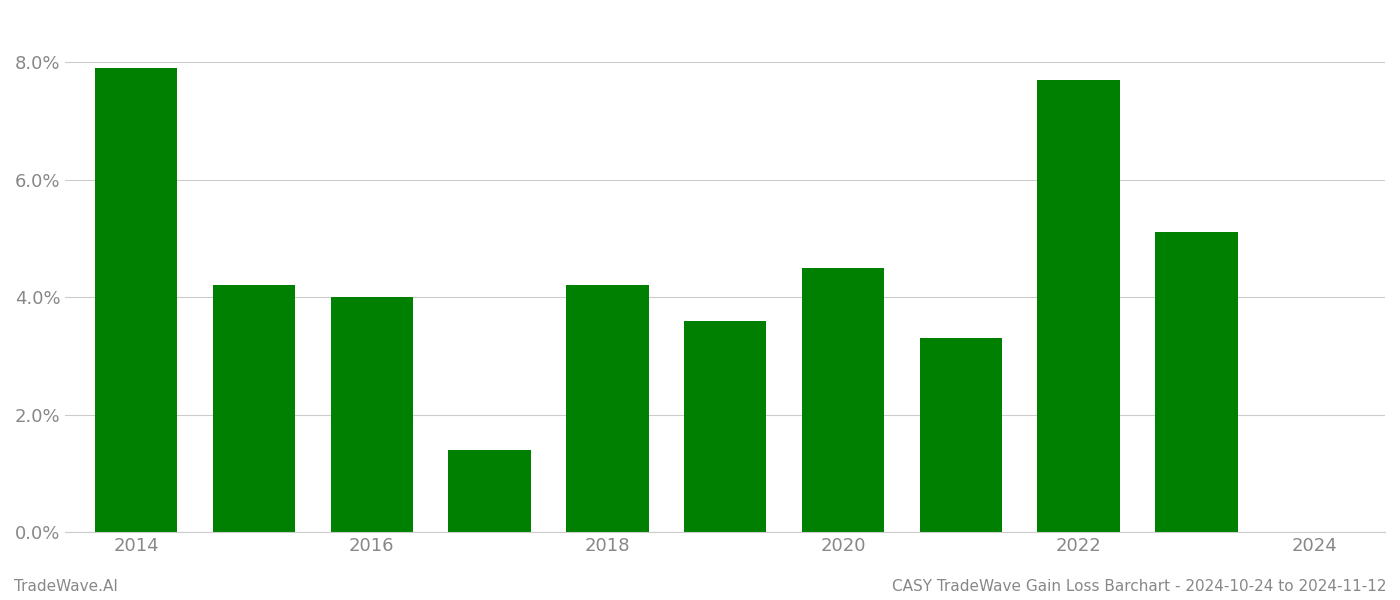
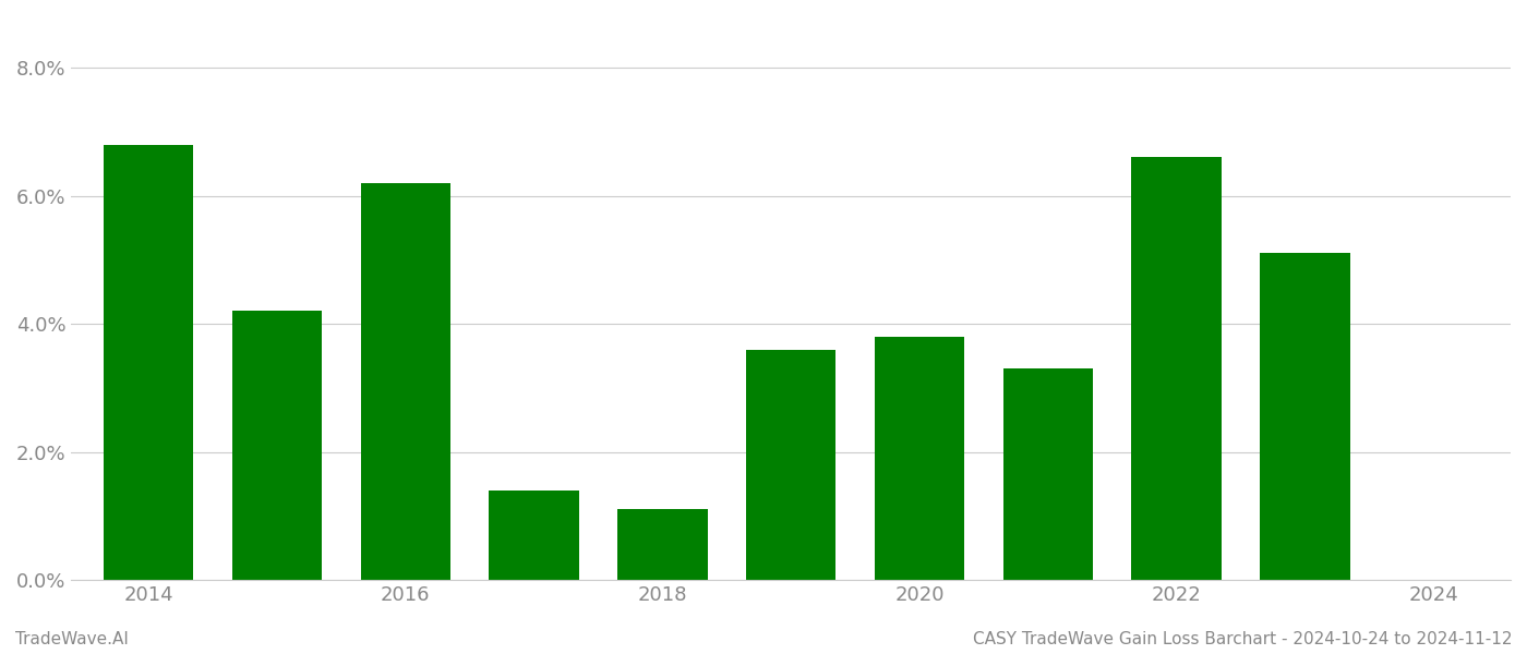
2014: 7.9% -> 6.8%
2016: 4.0% -> 6.2%
2018: 4.2% -> 1.1%
2020: 4.5% -> 3.8%
2022: 7.7% -> 6.6%
